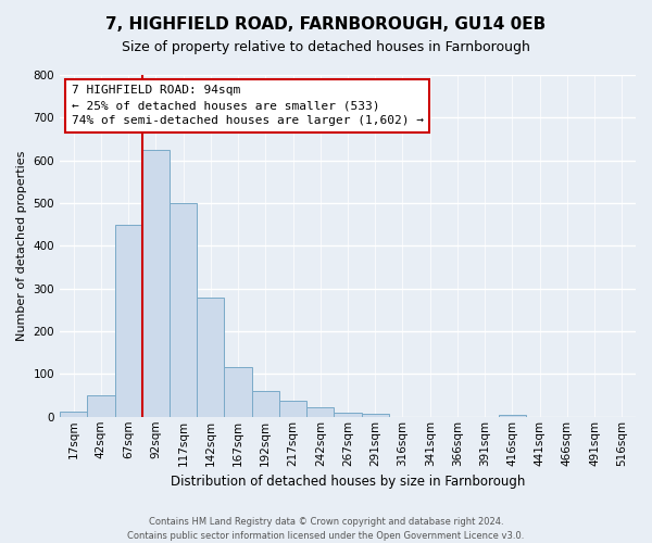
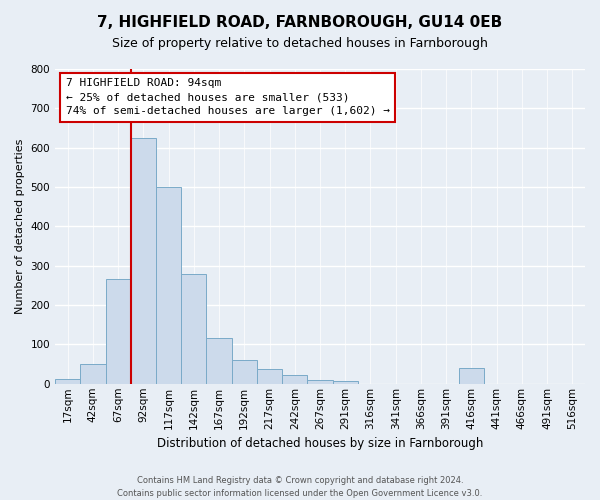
67sqm: 450 -> 265
416sqm: 5 -> 40
